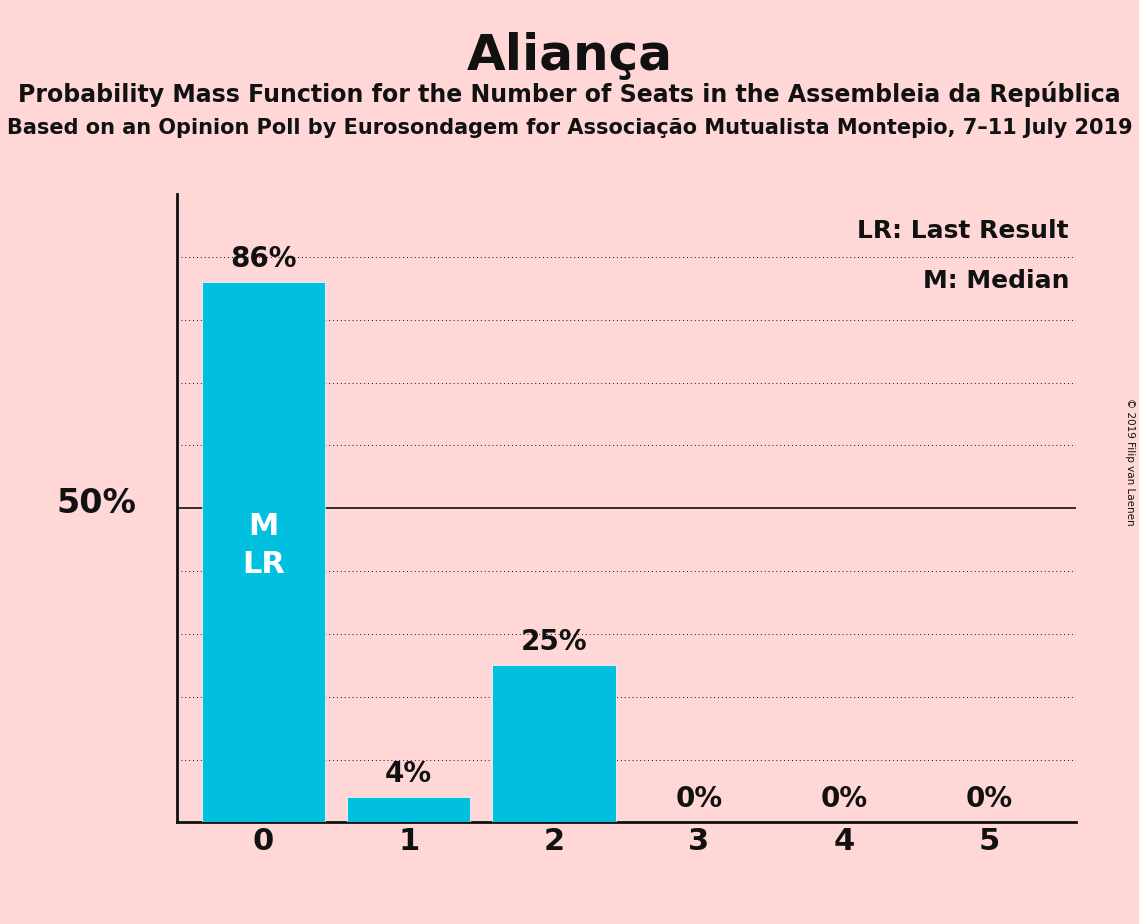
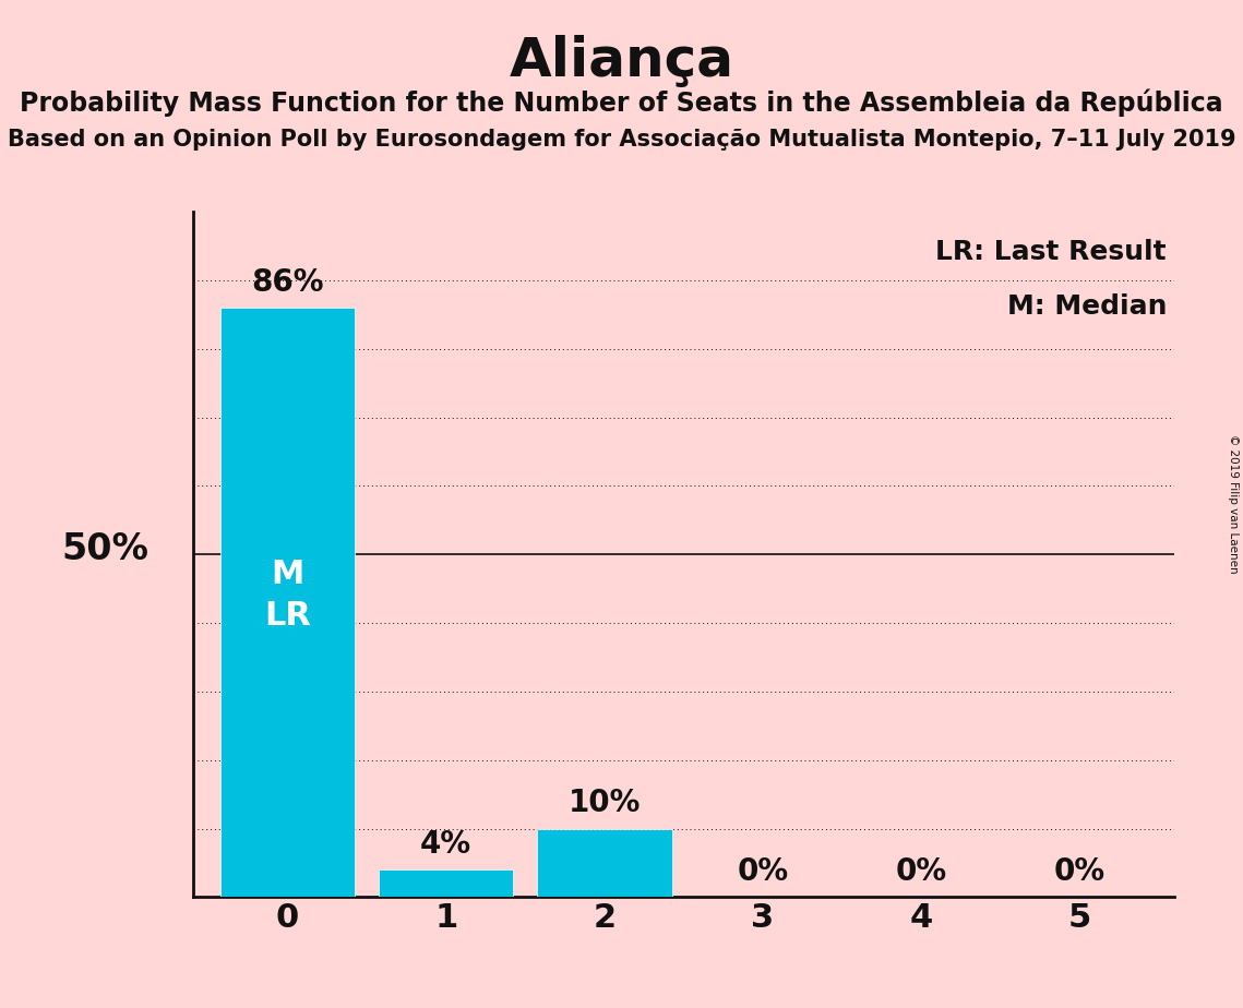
2: 25% -> 10%
